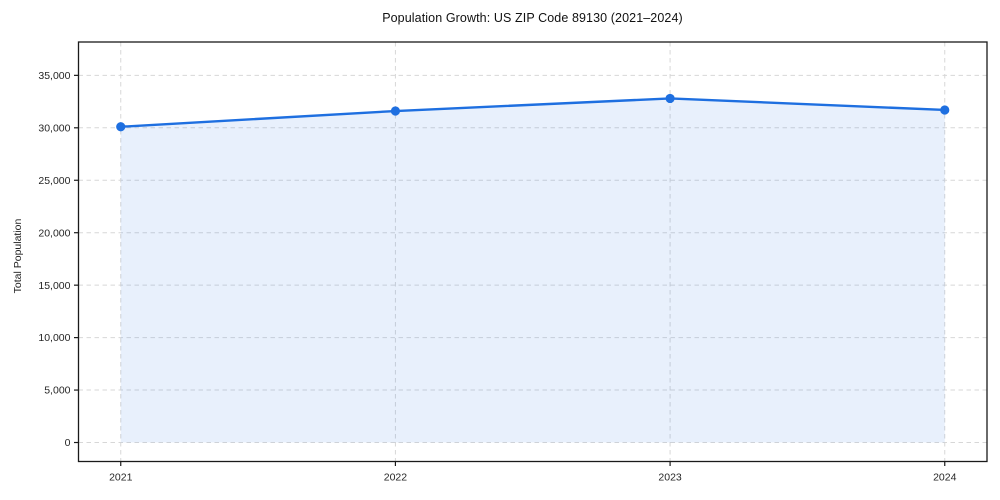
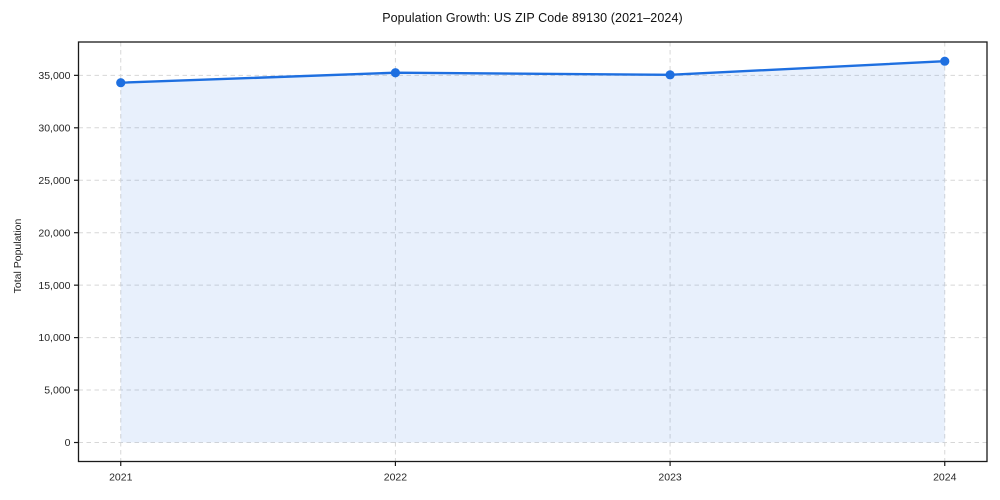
2021: 30100 -> 34300
2022: 31600 -> 35200
2023: 32800 -> 35000
2024: 31700 -> 36400
